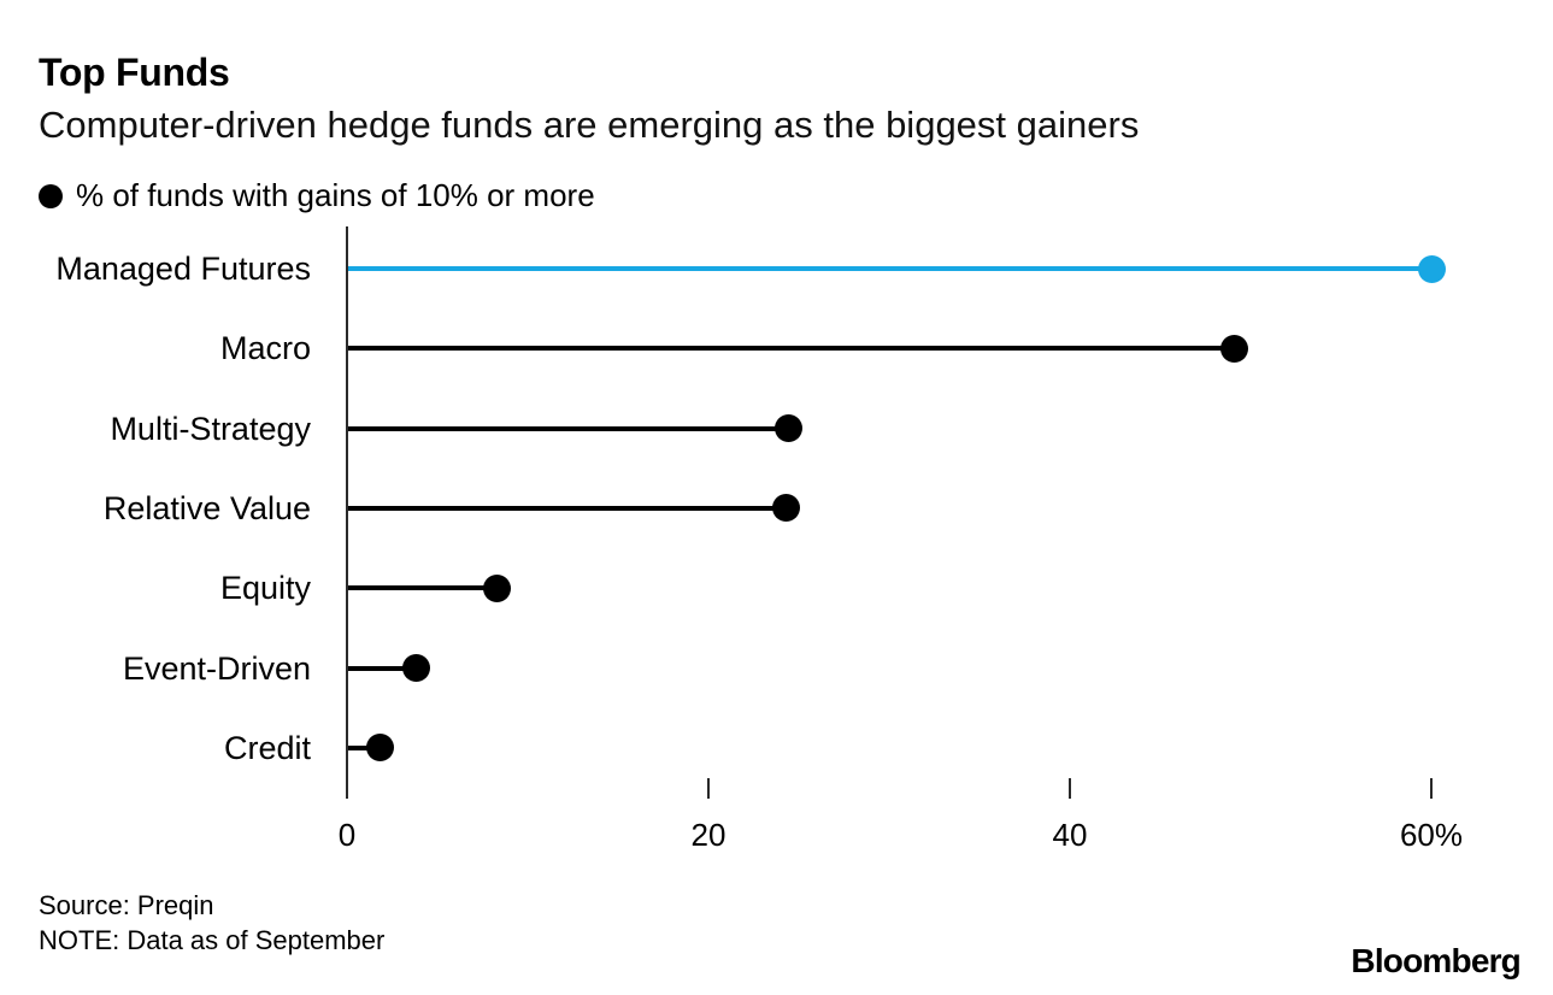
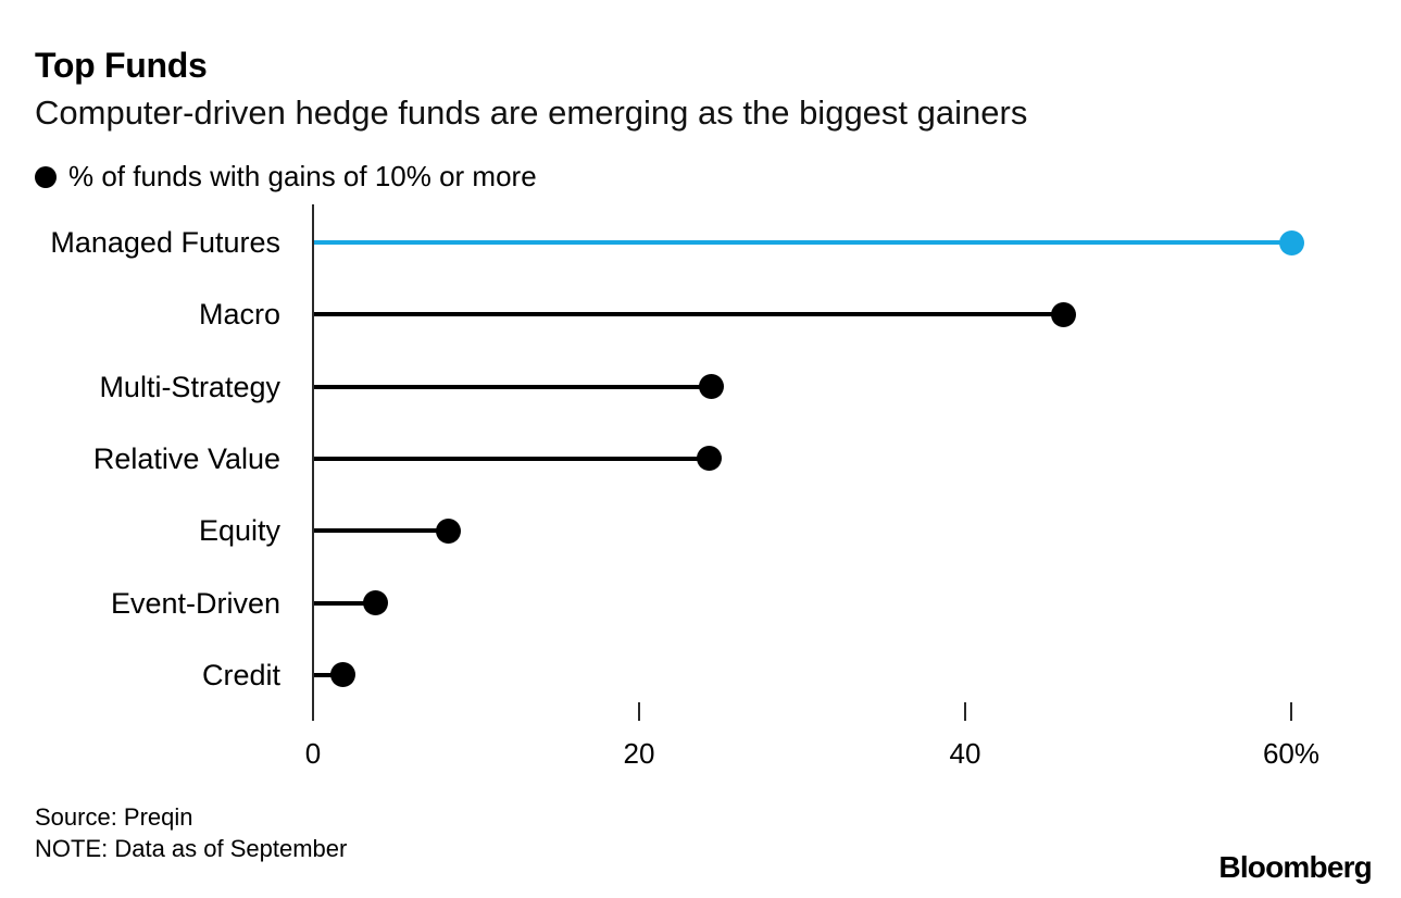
Macro: 49.1% -> 46.0%
